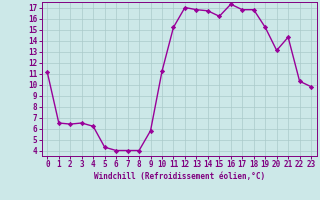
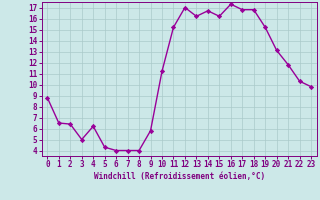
0: 11.1 -> 8.8
3: 6.5 -> 5.0
13: 16.8 -> 16.2
21: 14.3 -> 11.8
